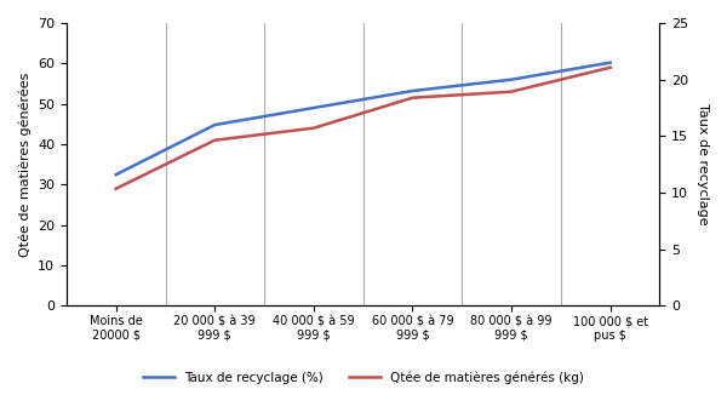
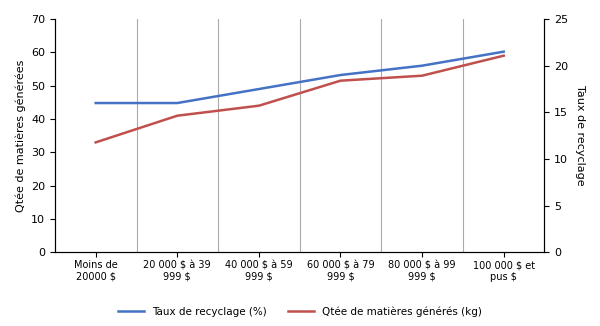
Taux de recyclage (%)/Moins de 20000 $: 11.6 -> 16.0
Qtée de matières générés (kg)/Moins de 20000 $: 29.0 -> 33.0
